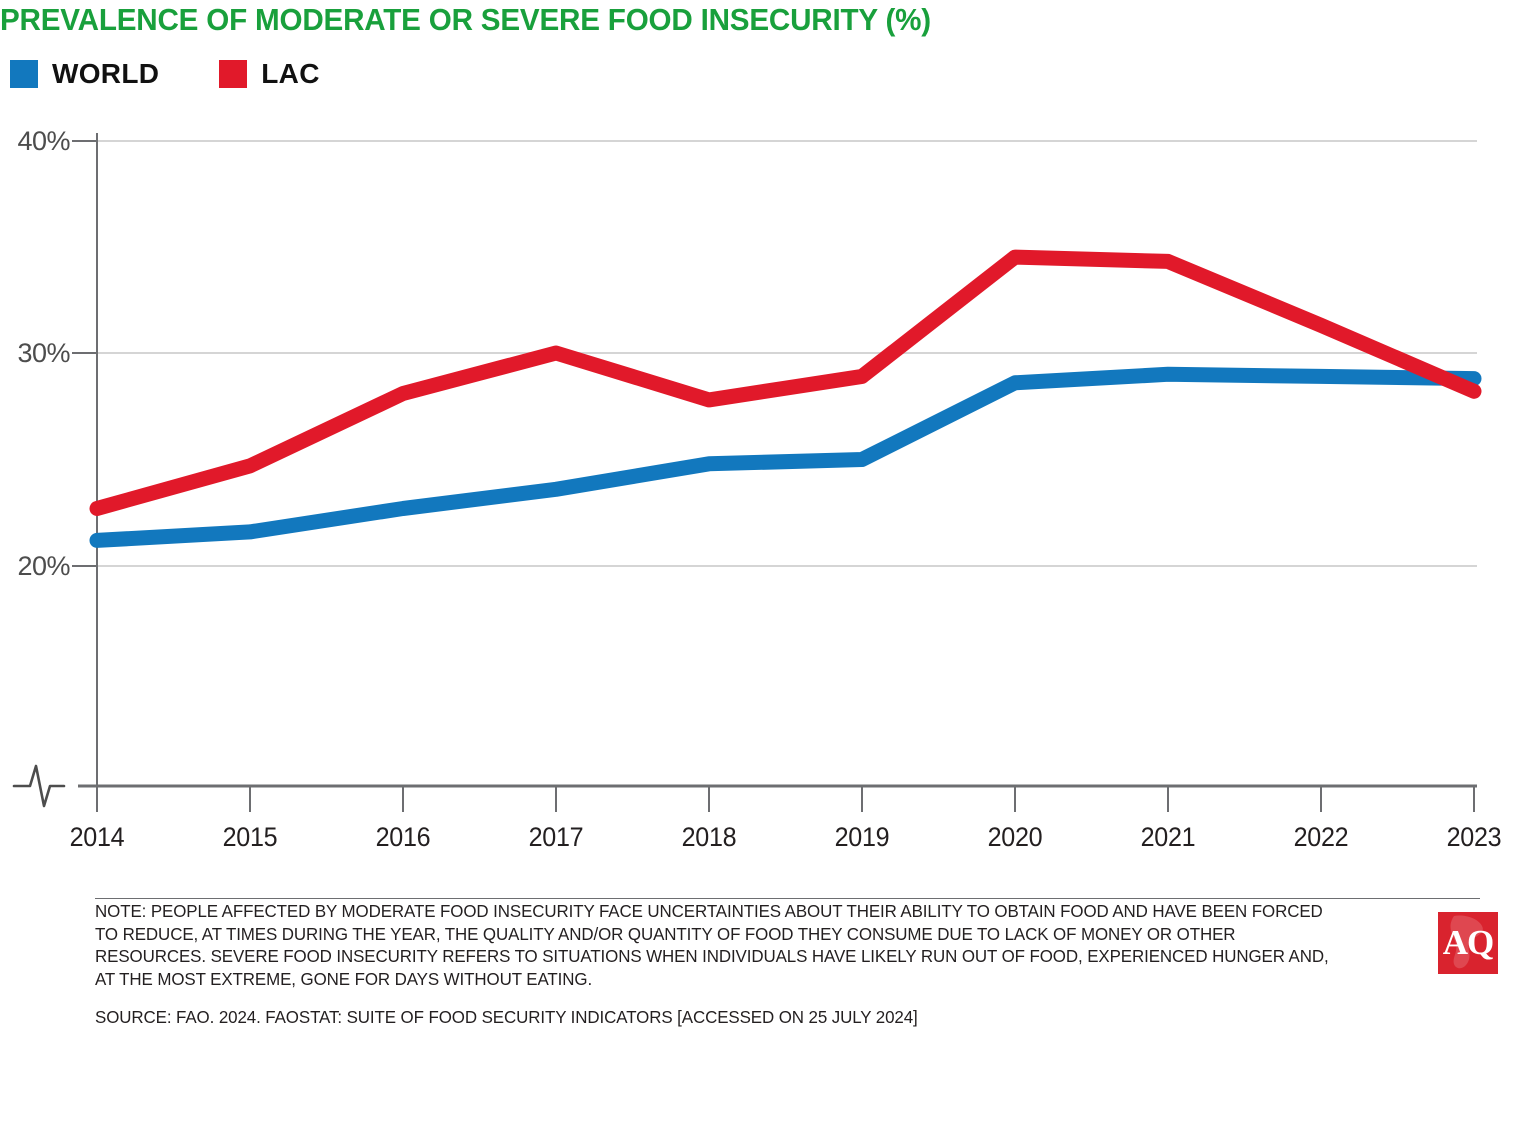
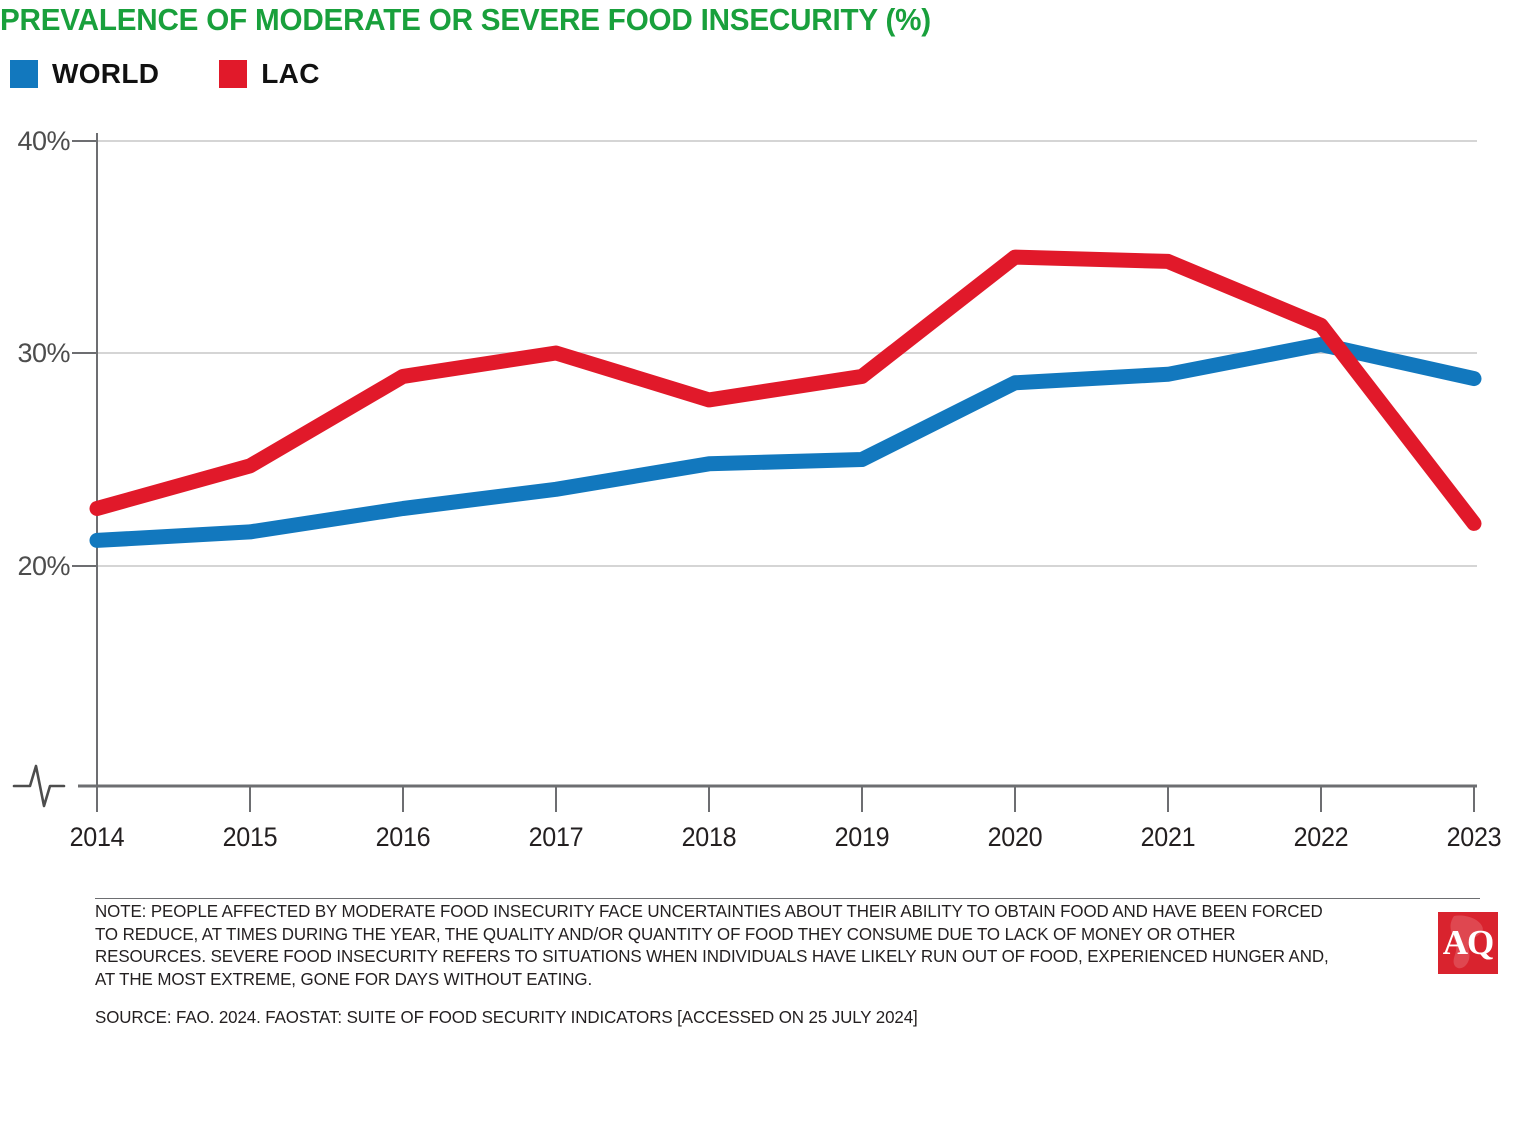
LAC/2016: 28.1% -> 28.9%
WORLD/2022: 28.9% -> 30.4%
LAC/2023: 28.2% -> 22.0%
